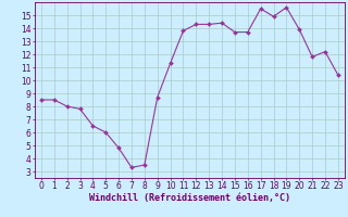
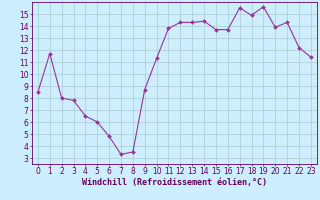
1: 8.5 -> 11.7
21: 11.8 -> 14.3
23: 10.4 -> 11.4
